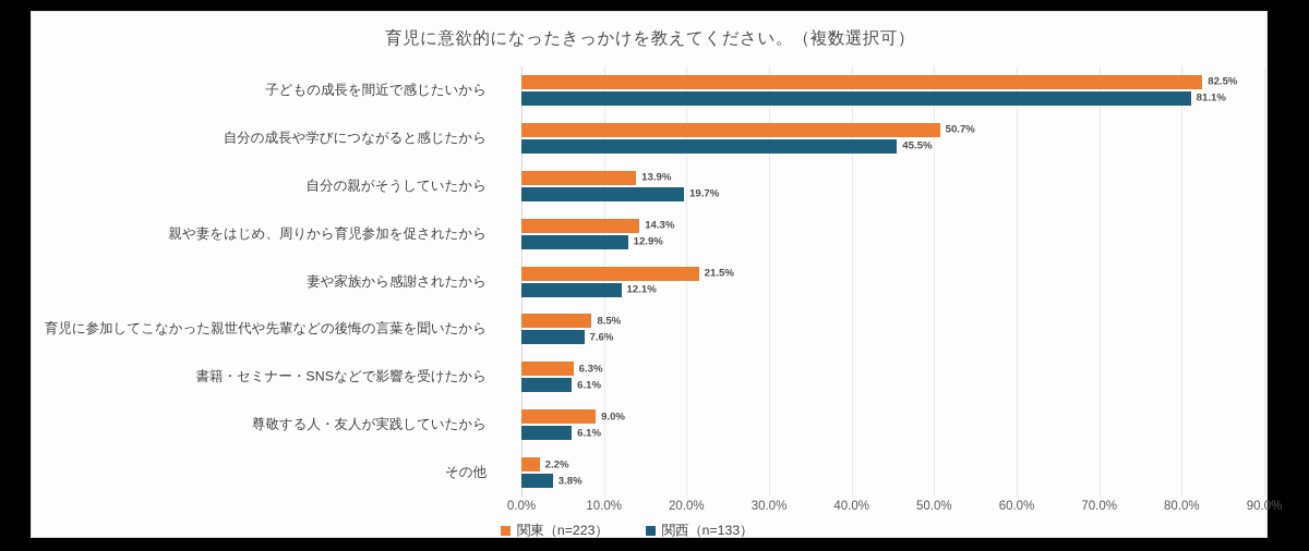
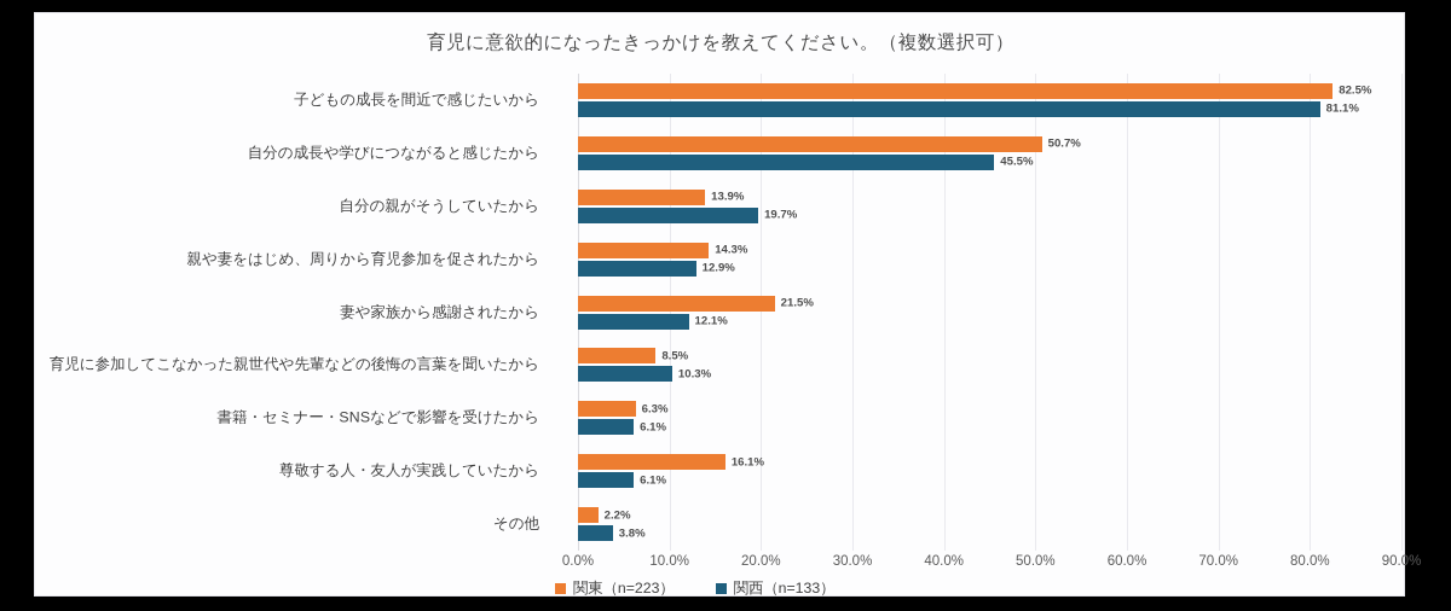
関西（n=133）/育児に参加してこなかった親世代や先輩などの後悔の言葉を聞いたから: 7.6% -> 10.3%
関東（n=223）/尊敬する人・友人が実践していたから: 9.0% -> 16.1%
